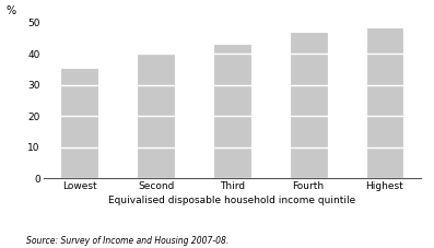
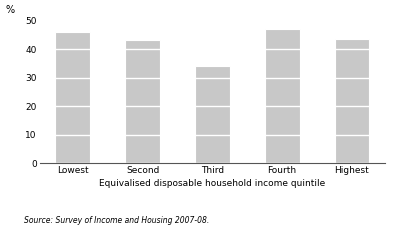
Lowest: 35.5 -> 46.0
Second: 40.5 -> 43.0
Third: 43.0 -> 34.0
Highest: 48.5 -> 43.5
